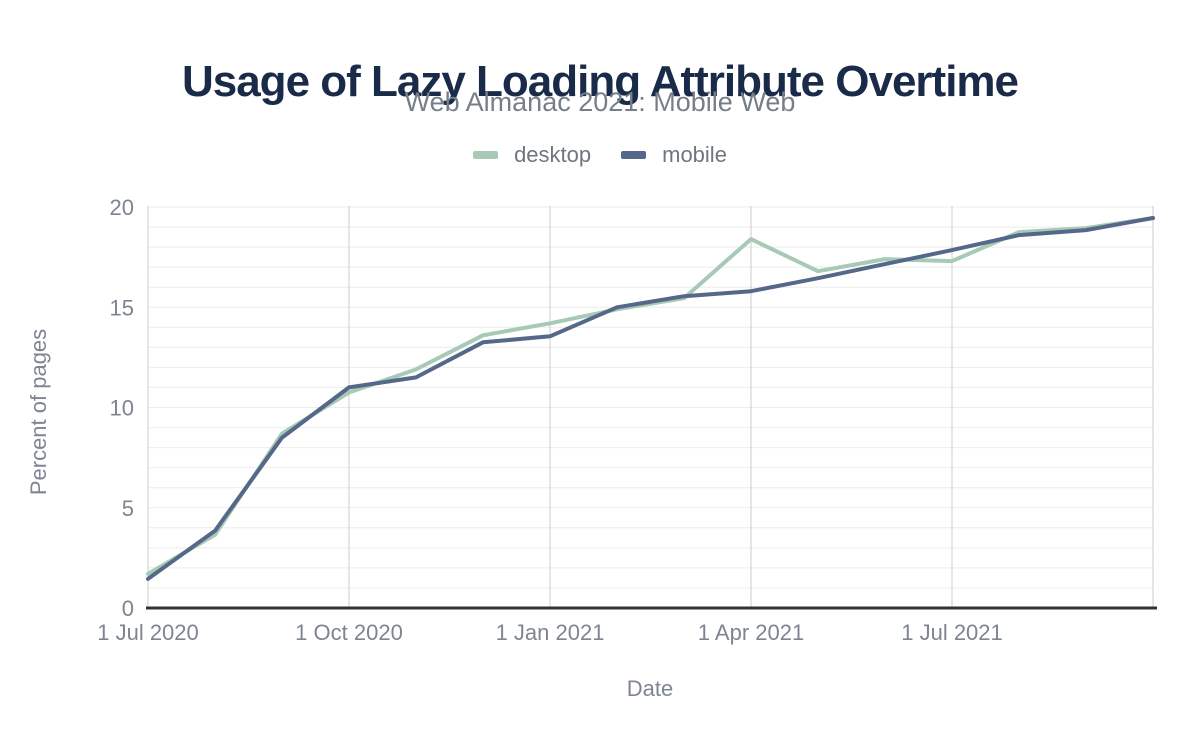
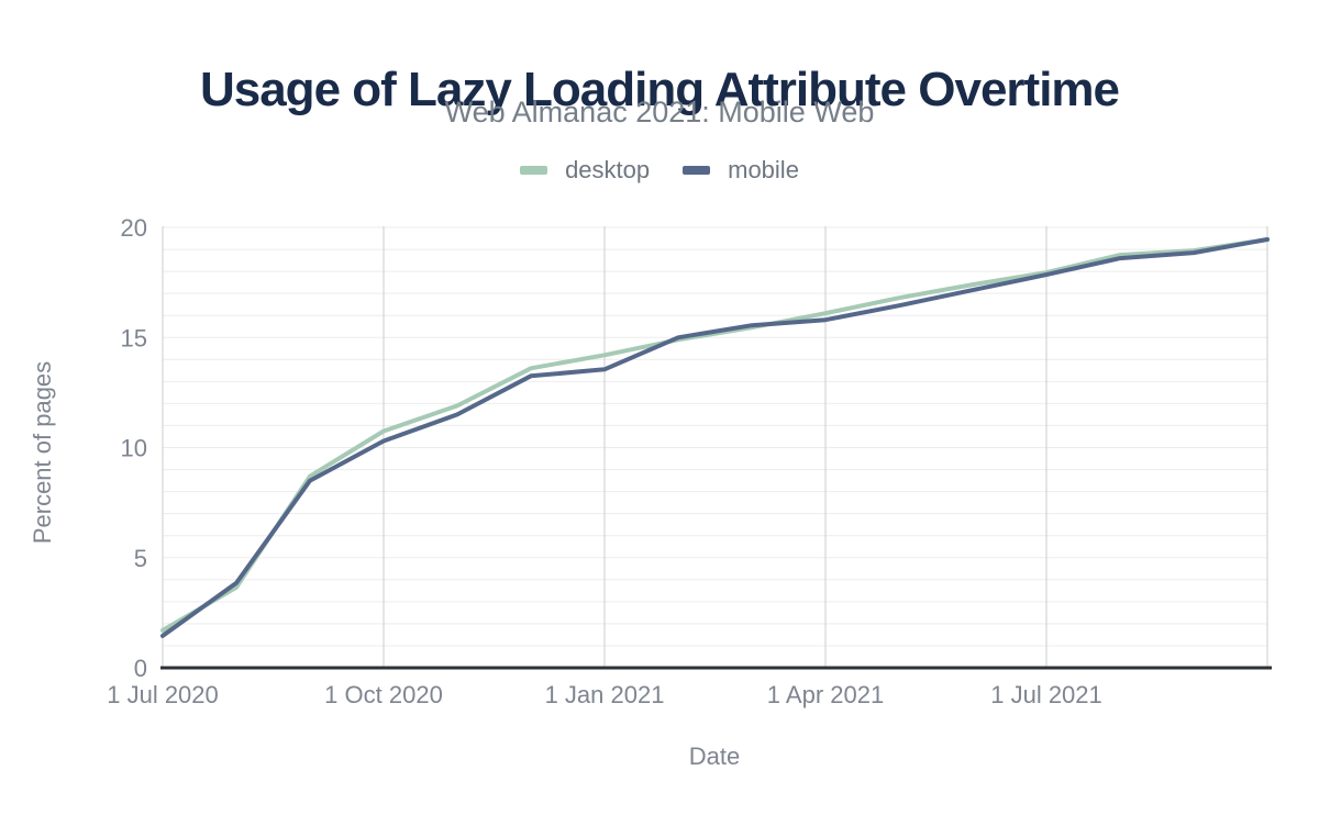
mobile/1 Oct 2020: 11.0 -> 10.3
desktop/1 Apr 2021: 18.4 -> 16.1
desktop/1 Jul 2021: 17.3 -> 17.9
